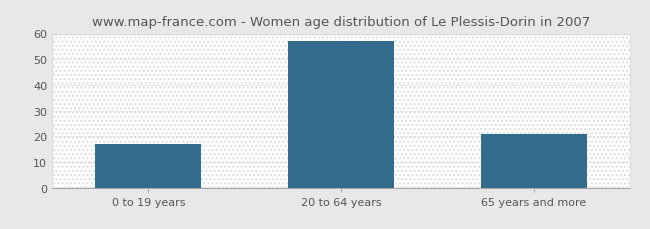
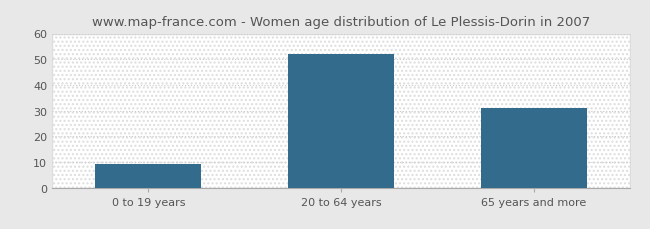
0 to 19 years: 17 -> 9
20 to 64 years: 57 -> 52
65 years and more: 21 -> 31
